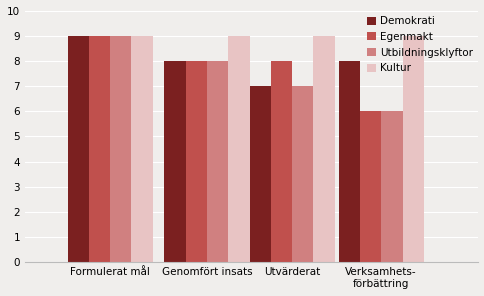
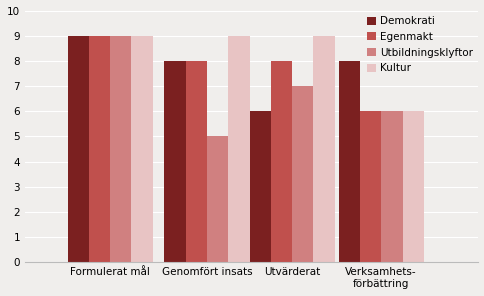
Utbildningsklyftor/Genomfört insats: 8 -> 5
Demokrati/Utvärderat: 7 -> 6
Kultur/Verksamhets- förbättring: 9 -> 6
